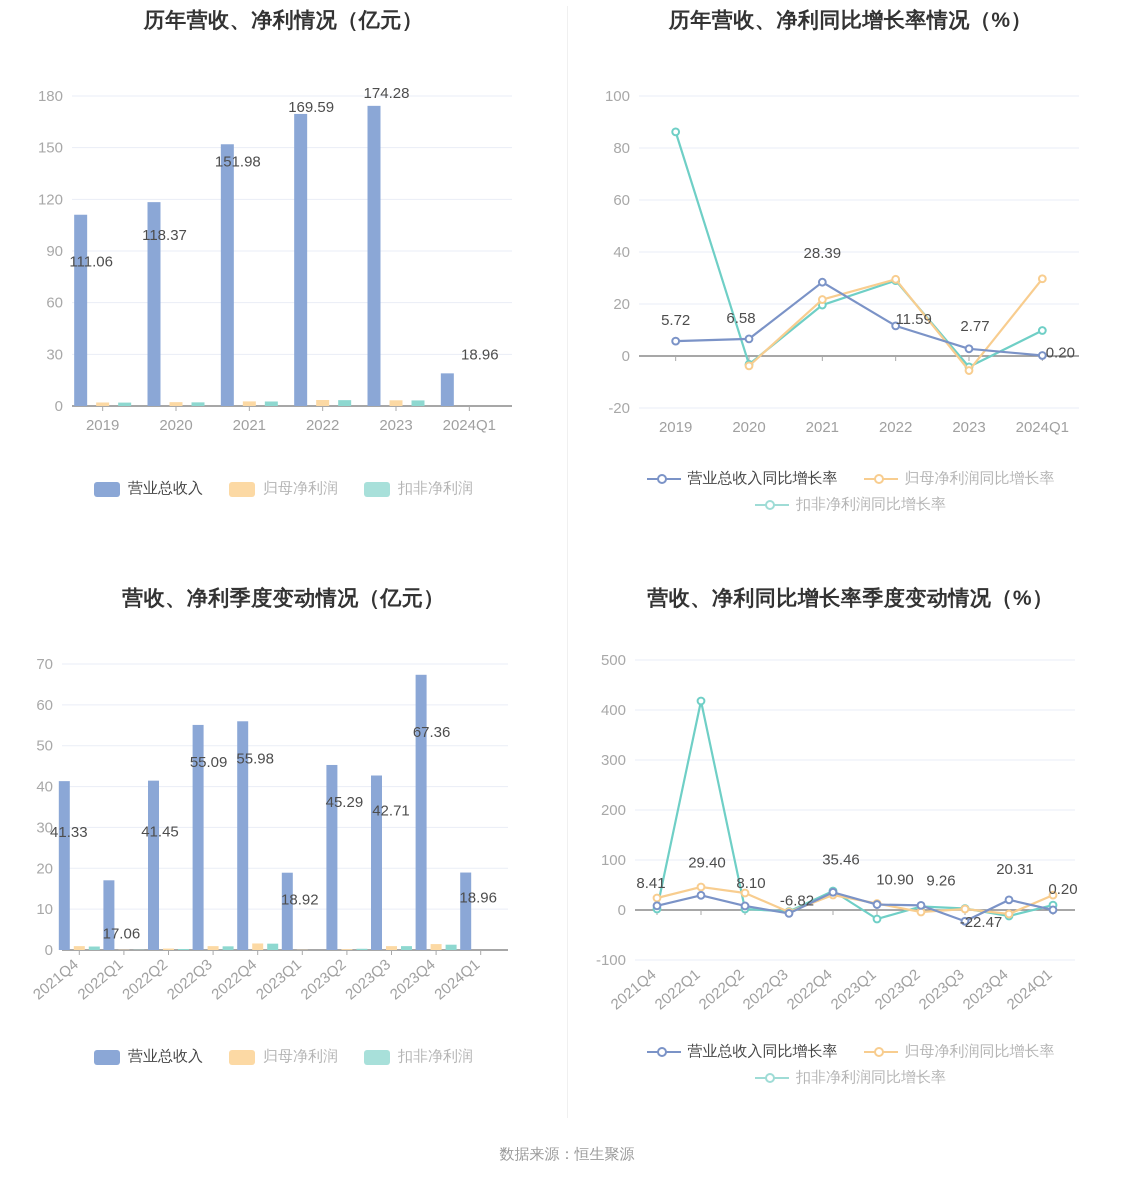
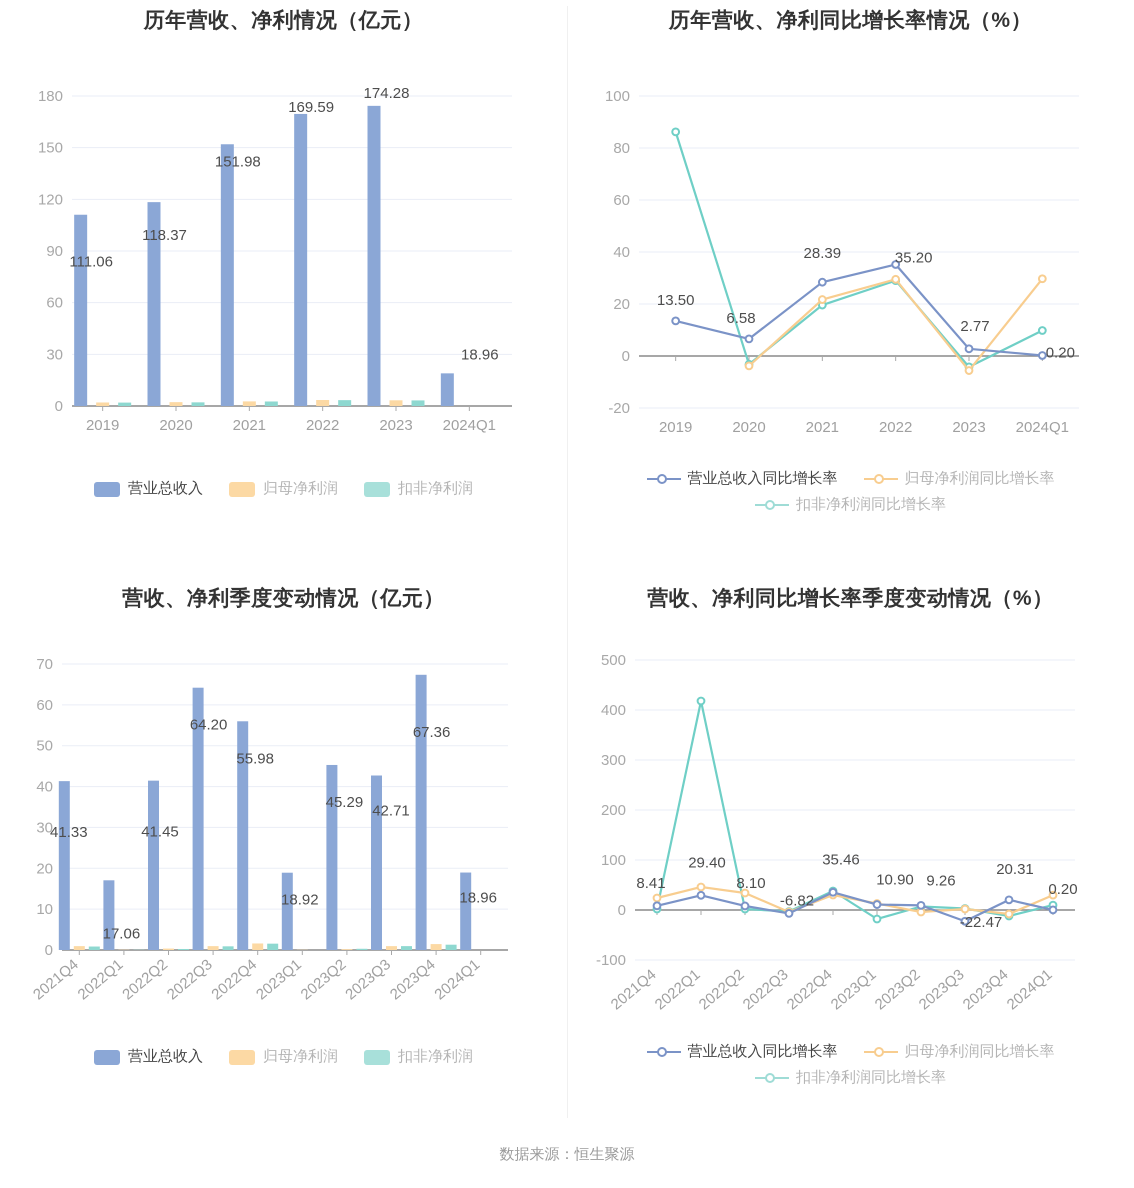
历年营收、净利同比增长率情况（%）/营业总收入同比增长率/2019: 5.72 -> 13.50
历年营收、净利同比增长率情况（%）/营业总收入同比增长率/2022: 11.59 -> 35.20
营收、净利季度变动情况（亿元）/营业总收入/2022Q3: 55.09 -> 64.20
